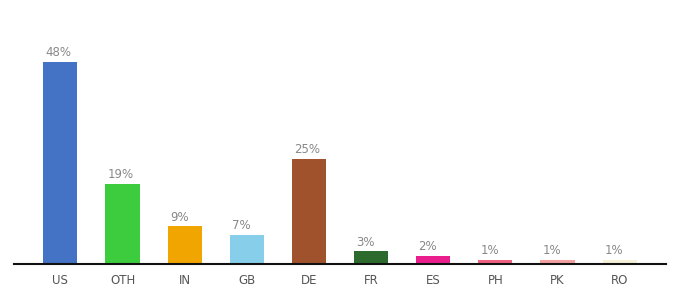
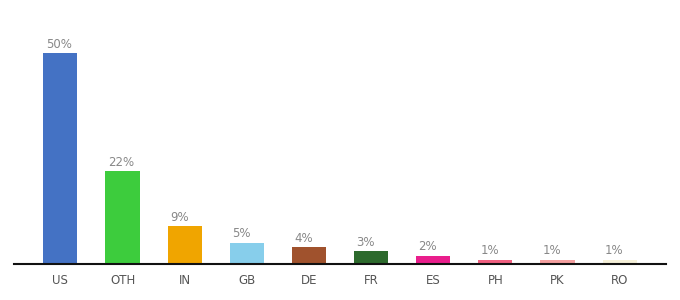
US: 48% -> 50%
OTH: 19% -> 22%
GB: 7% -> 5%
DE: 25% -> 4%
